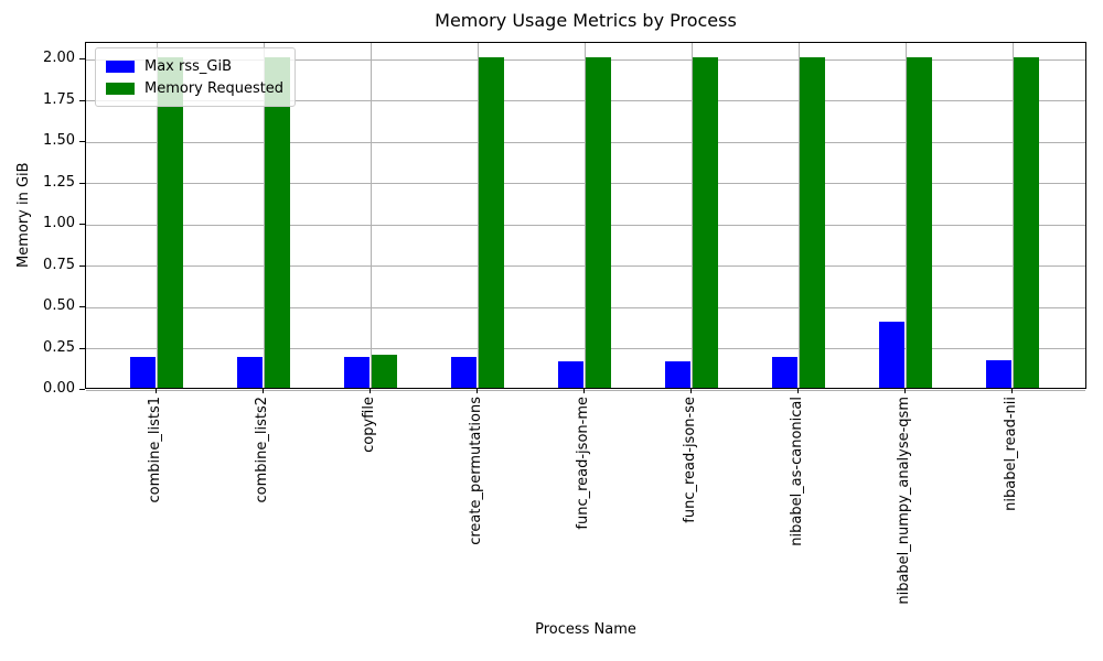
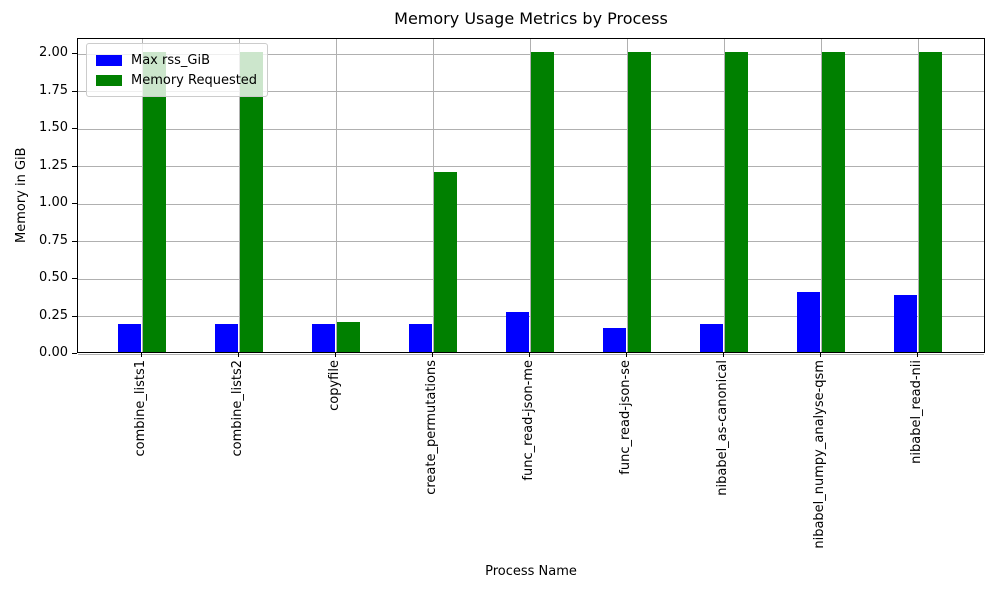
Memory Requested/create_permutations: 2.0 -> 1.2
Max rss_GiB/func_read-json-me: 0.16 -> 0.27
Max rss_GiB/nibabel_read-nii: 0.17 -> 0.38
